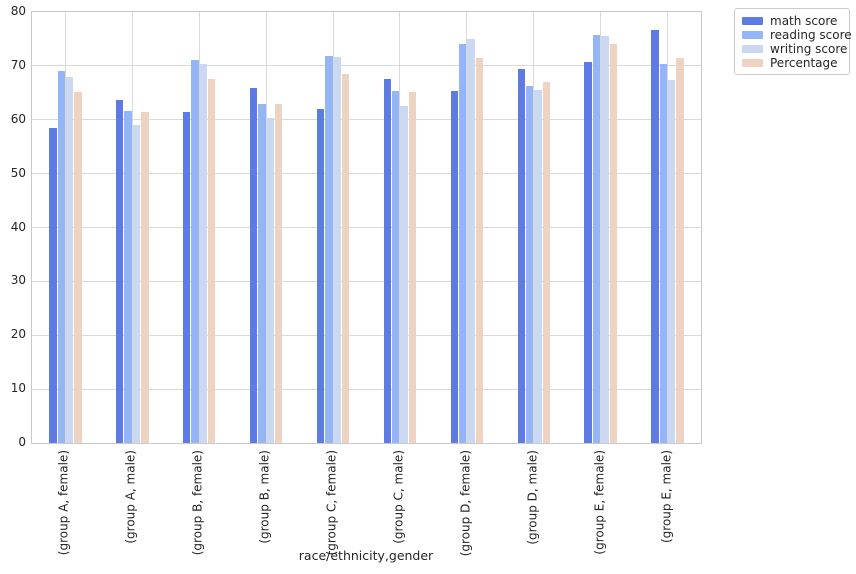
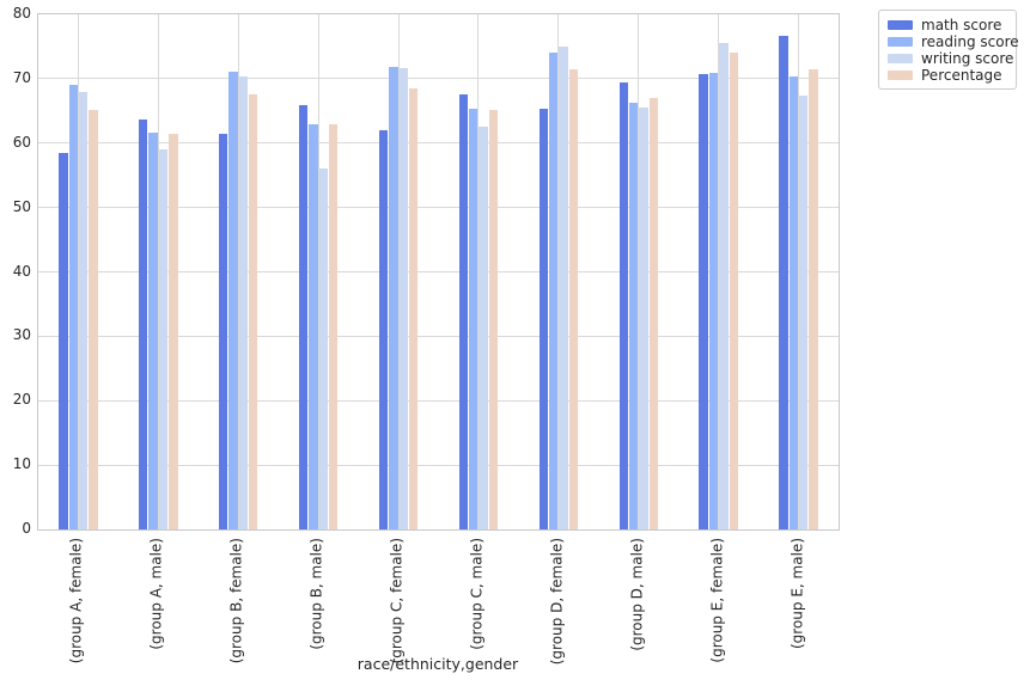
writing score/(group B, male): 60 -> 56
reading score/(group E, female): 76 -> 71
